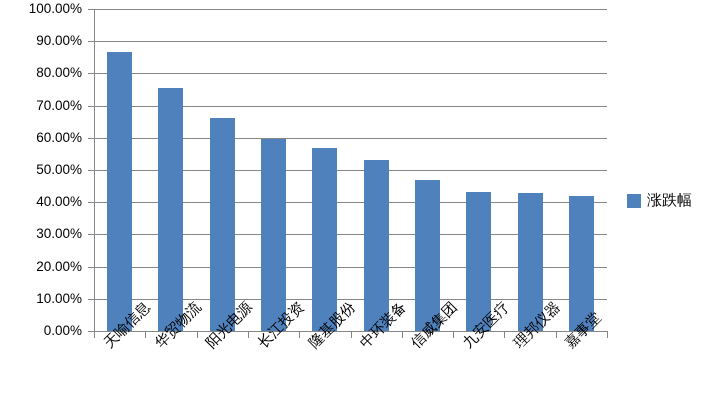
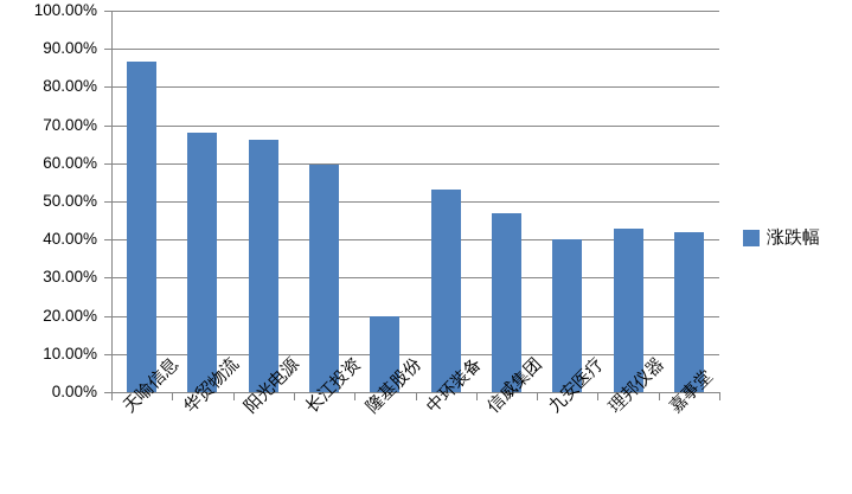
华贸物流: 76% -> 68%
隆基股份: 57% -> 20%
九安医疗: 43% -> 40%
